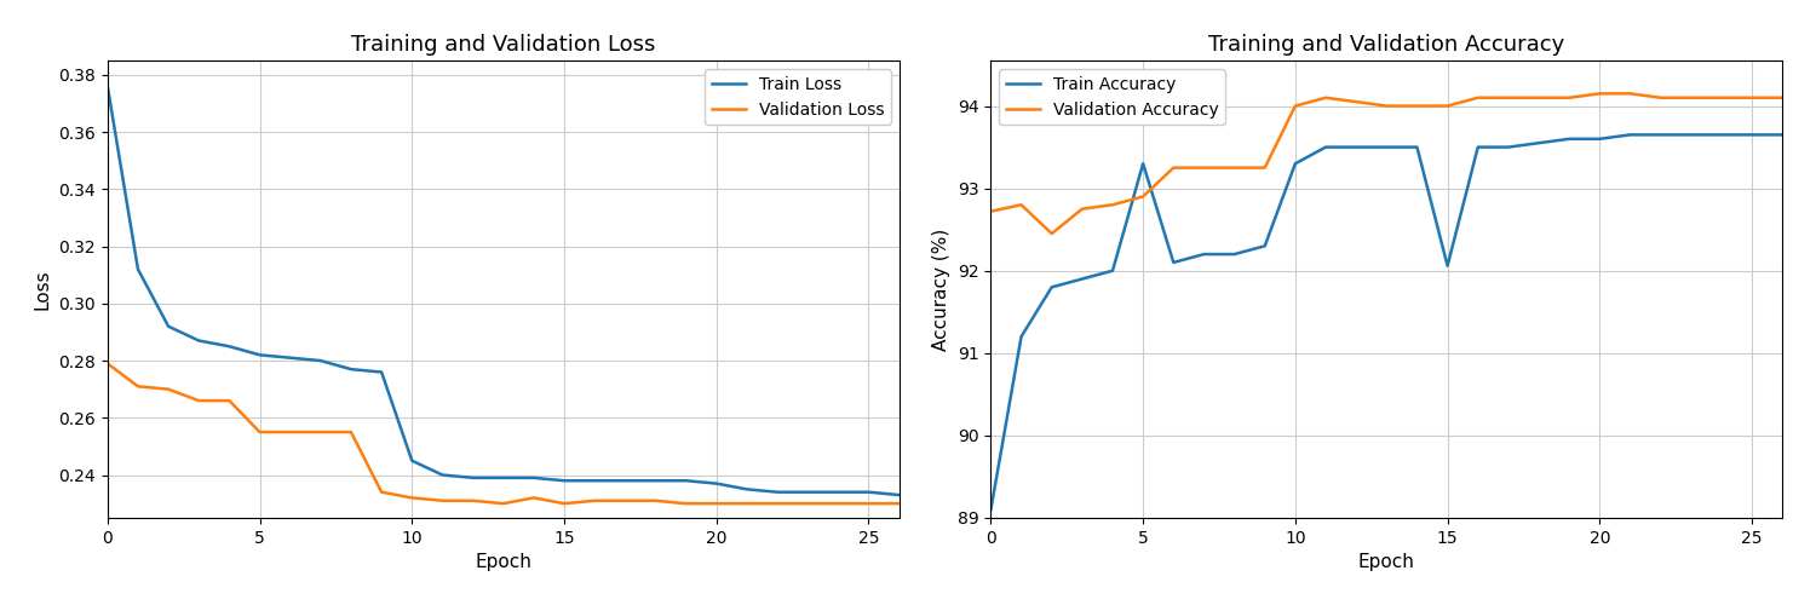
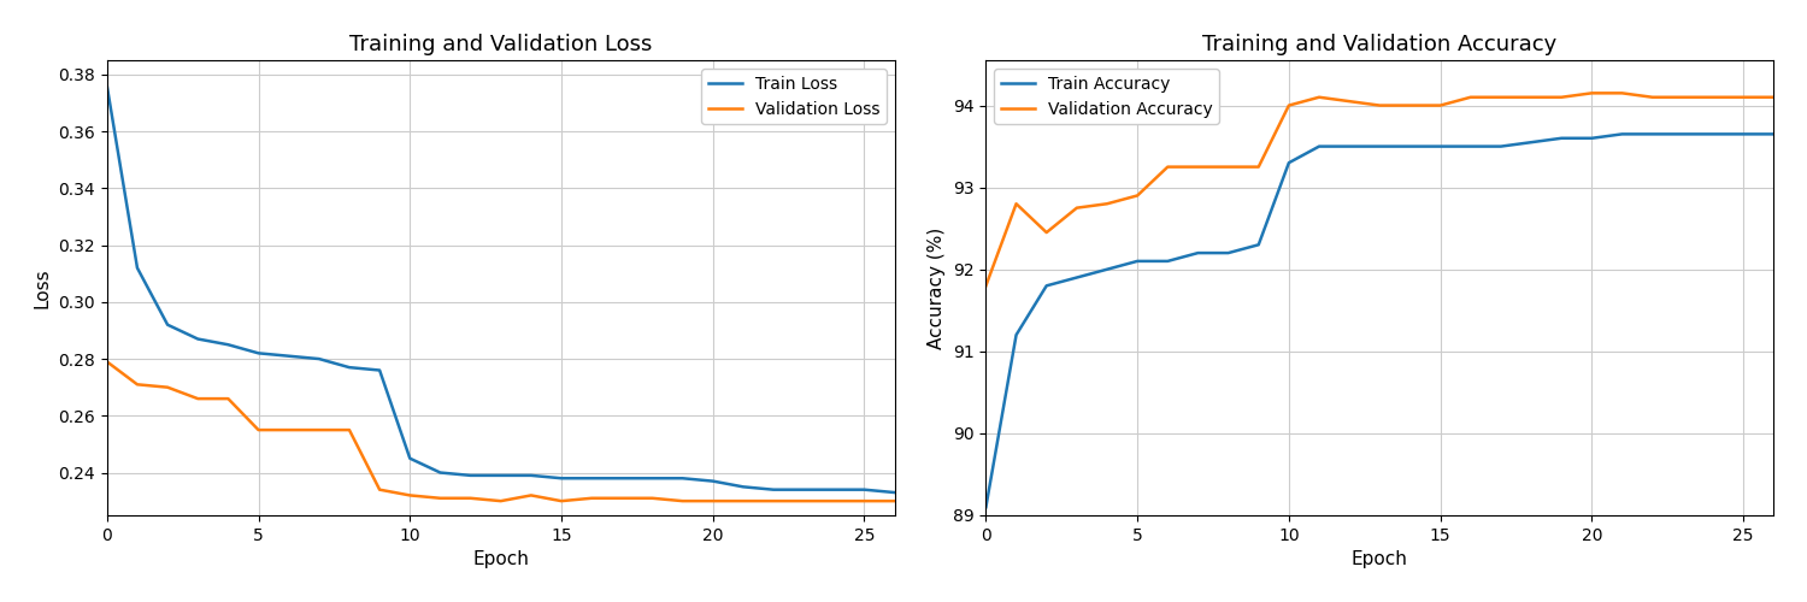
Training and Validation Accuracy/Validation Accuracy/0: 92.72 -> 91.80
Training and Validation Accuracy/Train Accuracy/5: 93.30 -> 92.10
Training and Validation Accuracy/Train Accuracy/15: 92.06 -> 93.50
